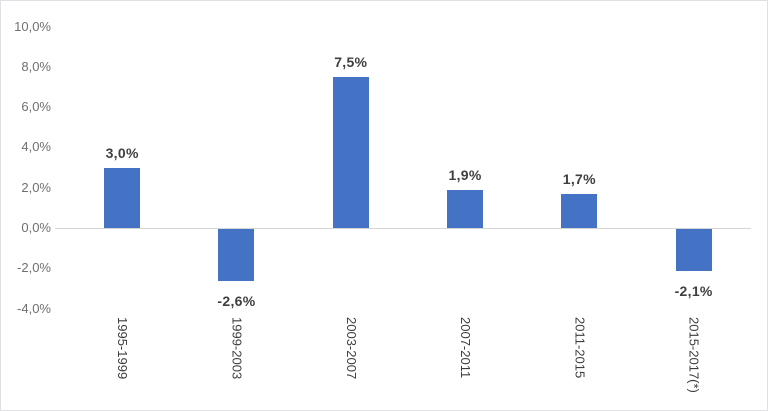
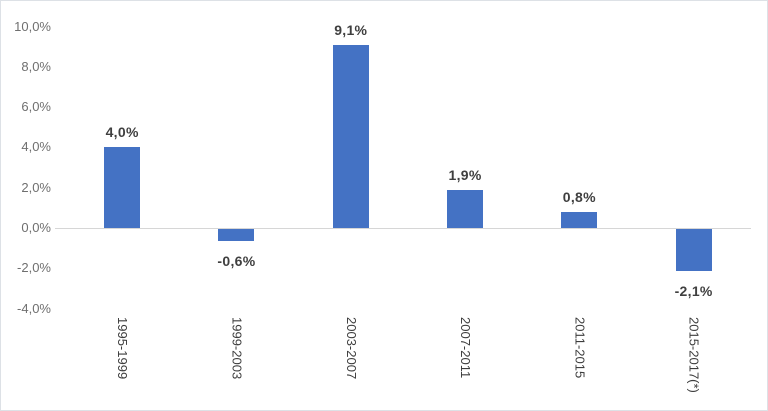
1995-1999: 3,0% -> 4,0%
1999-2003: -2,6% -> -0,6%
2003-2007: 7,5% -> 9,1%
2011-2015: 1,7% -> 0,8%
